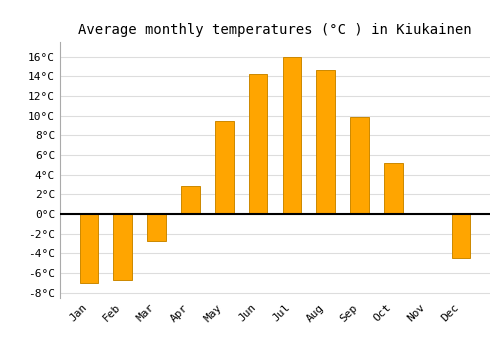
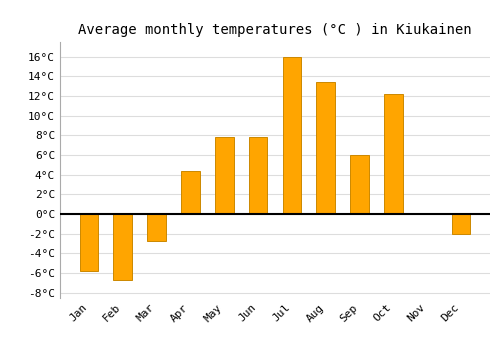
Jan: -7.0°C -> -5.8°C
Apr: 2.8°C -> 4.4°C
May: 9.5°C -> 7.8°C
Jun: 14.2°C -> 7.8°C
Aug: 14.6°C -> 13.4°C
Sep: 9.9°C -> 6.0°C
Oct: 5.2°C -> 12.2°C
Dec: -4.5°C -> -2.0°C
